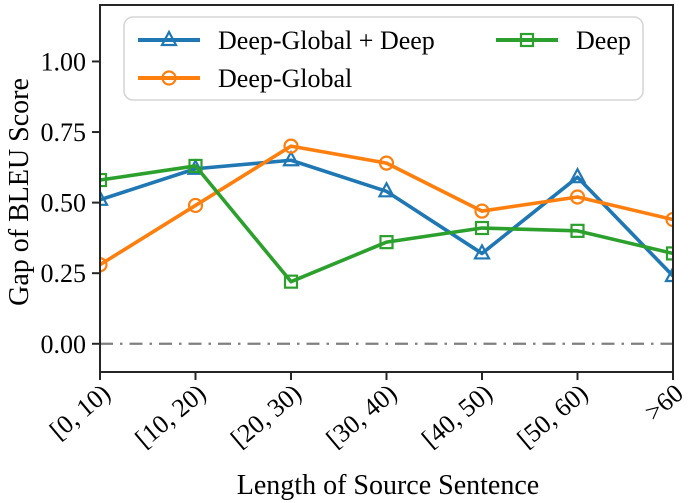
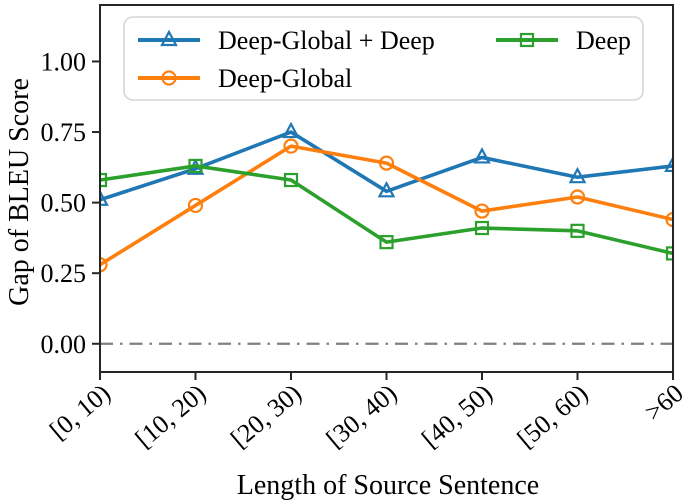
Deep-Global + Deep/[20, 30): 0.65 -> 0.75
Deep/[20, 30): 0.22 -> 0.58
Deep-Global + Deep/[40, 50): 0.32 -> 0.66
Deep-Global + Deep/>60: 0.24 -> 0.63
